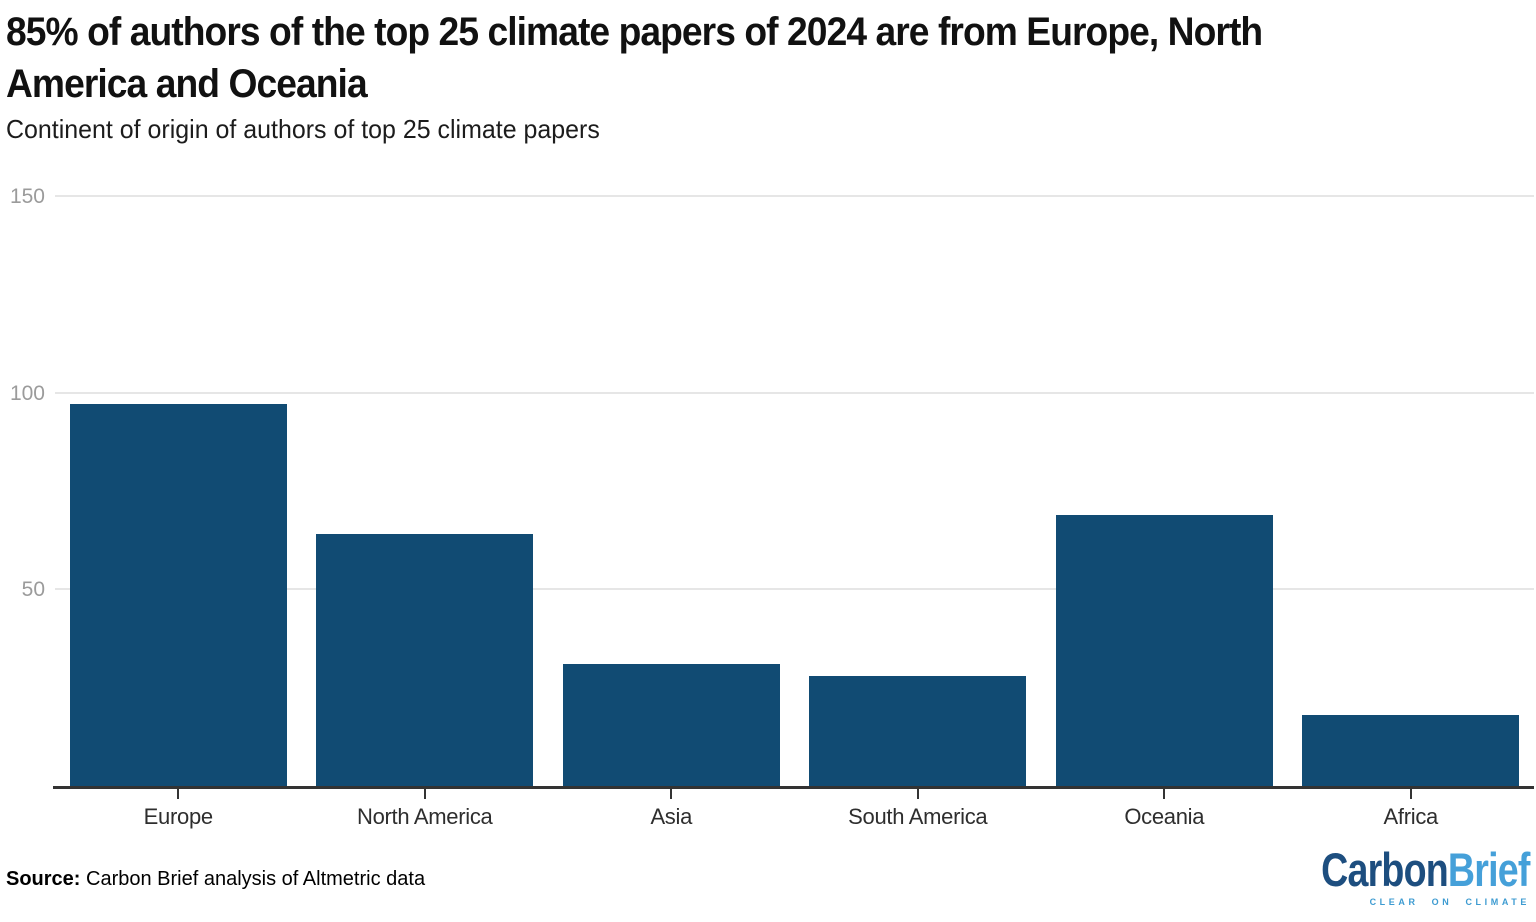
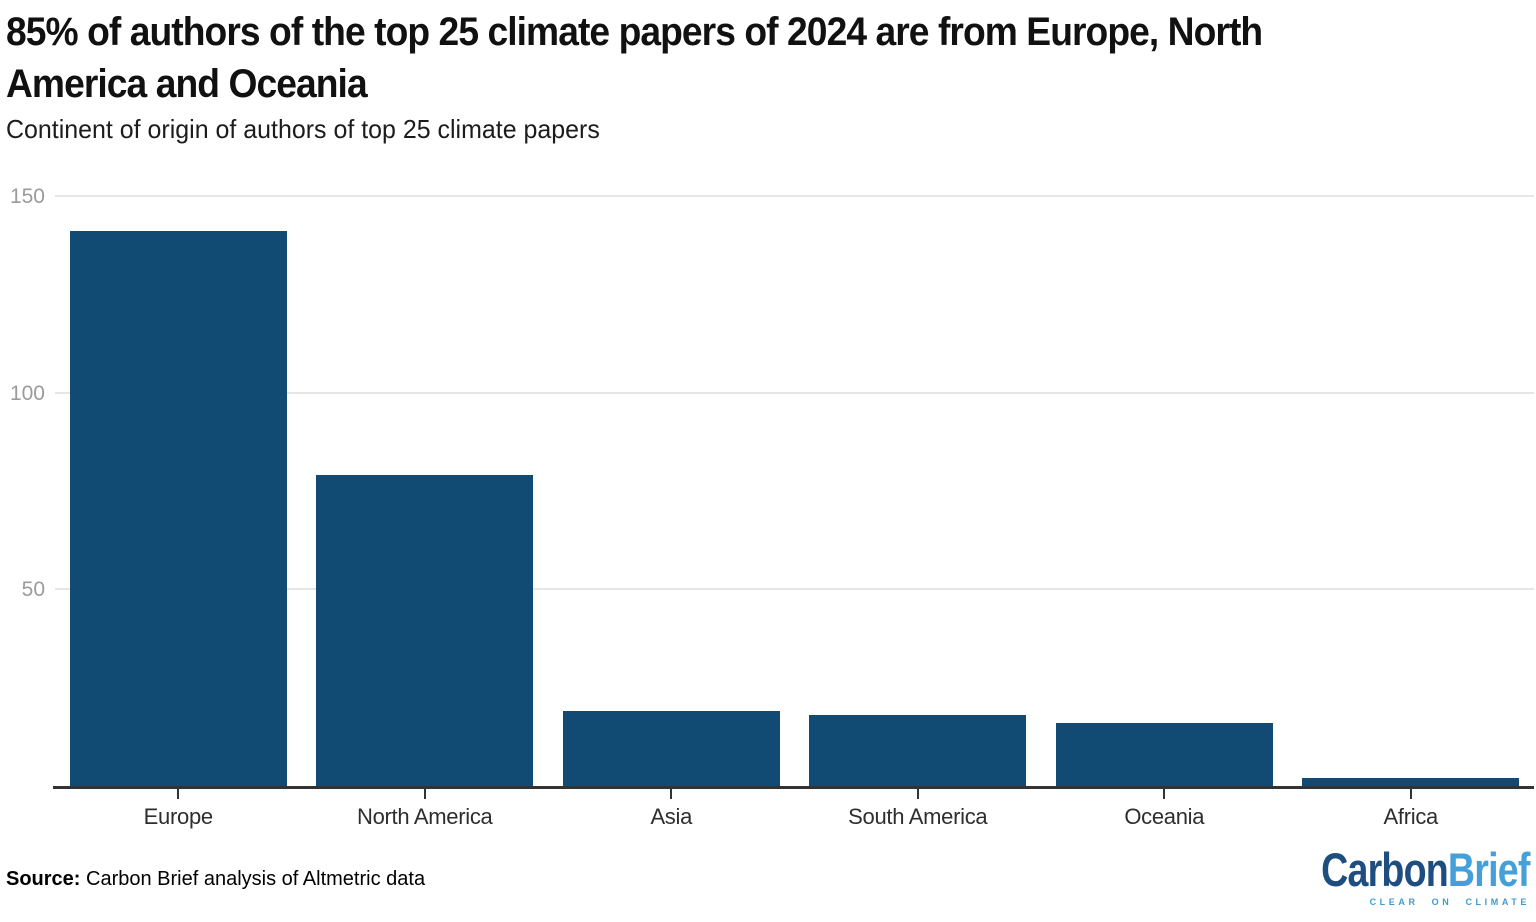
Europe: 97 -> 141
North America: 64 -> 79
Asia: 31 -> 19
South America: 28 -> 18
Oceania: 69 -> 16
Africa: 18 -> 2
